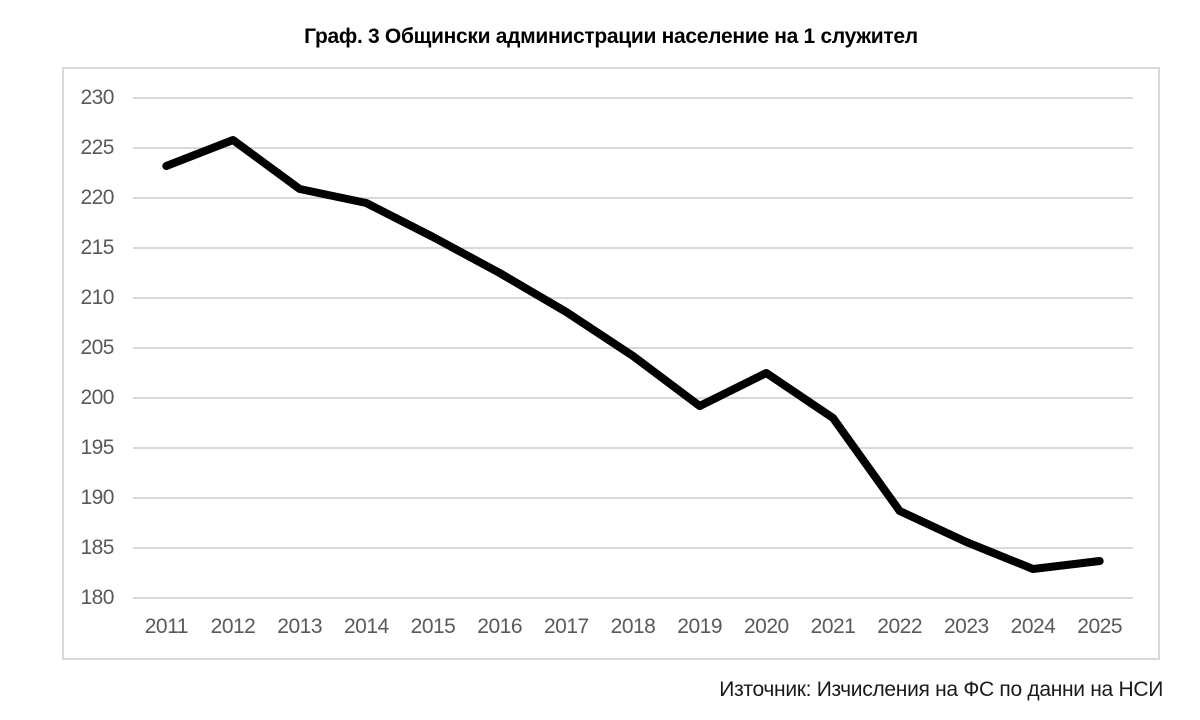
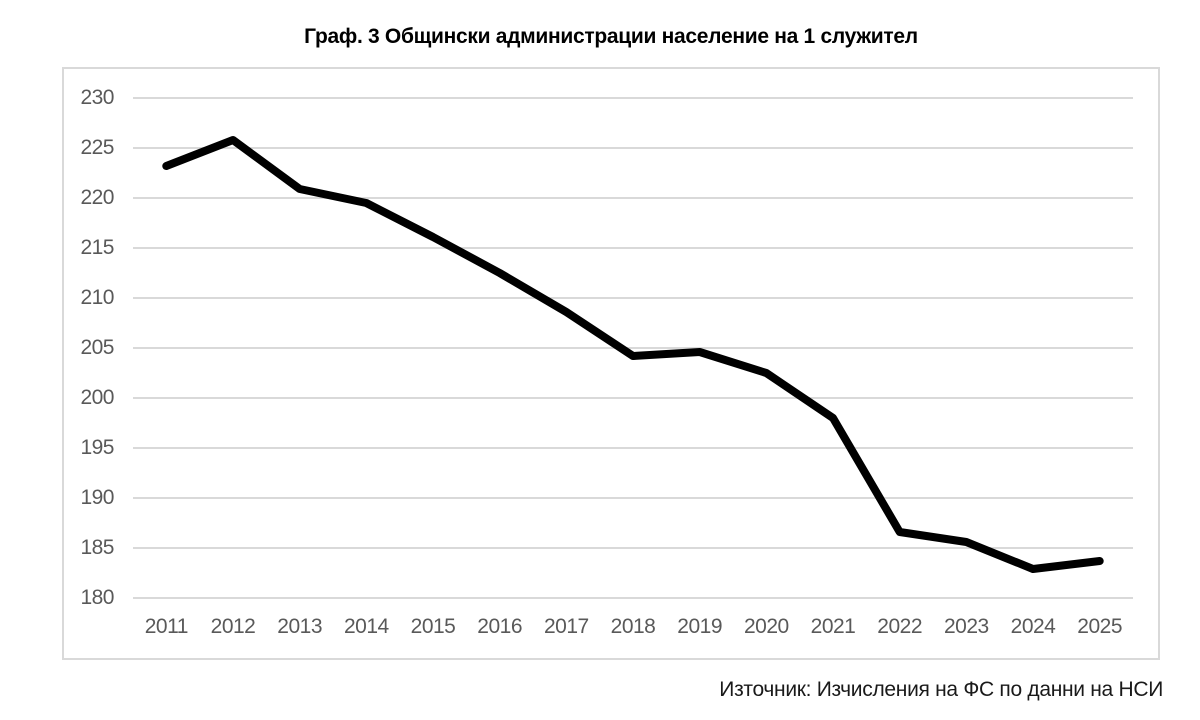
2019: 199.2 -> 204.6
2022: 188.7 -> 186.6
